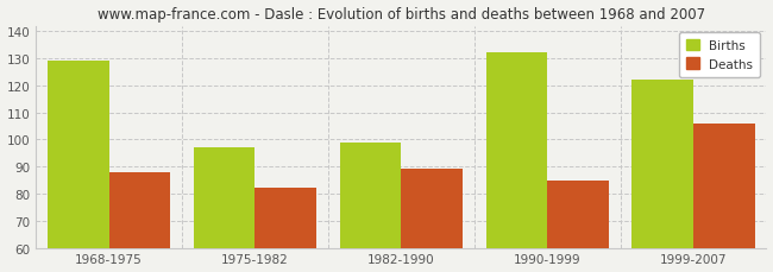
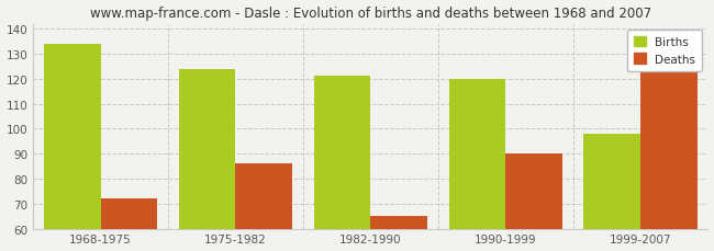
Births/1968-1975: 129 -> 134
Deaths/1968-1975: 88 -> 72
Births/1975-1982: 97 -> 124
Deaths/1975-1982: 82 -> 86
Births/1982-1990: 99 -> 121
Deaths/1982-1990: 89 -> 65
Births/1990-1999: 132 -> 120
Deaths/1990-1999: 85 -> 90
Births/1999-2007: 122 -> 98
Deaths/1999-2007: 106 -> 124
